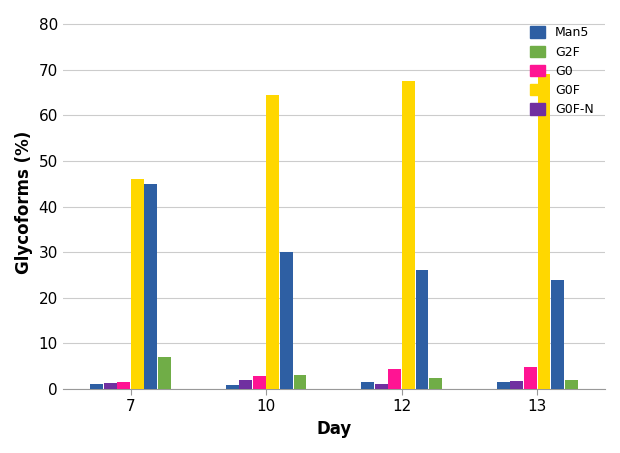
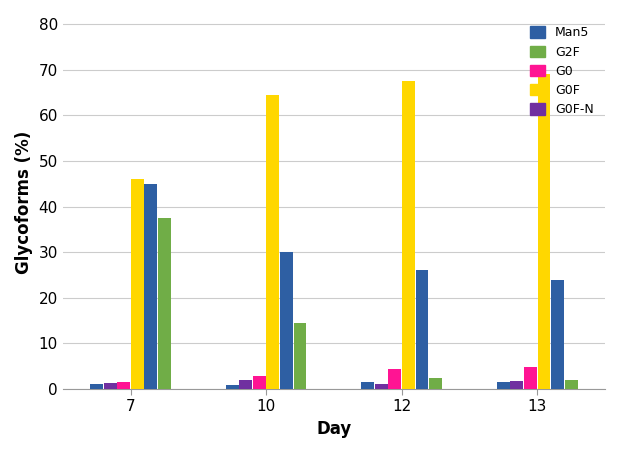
G2F/7: 7.0 -> 37.5
G2F/10: 3.0 -> 14.5
